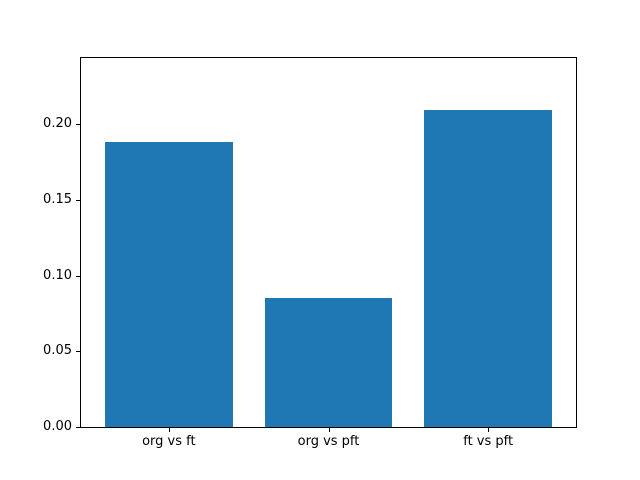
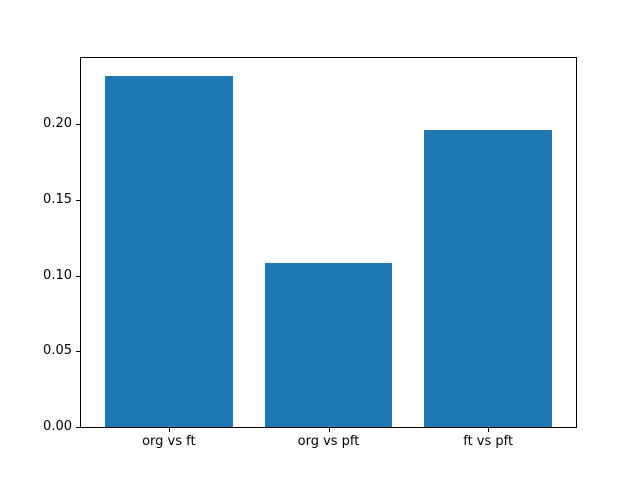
org vs ft: 0.188 -> 0.232
org vs pft: 0.085 -> 0.108
ft vs pft: 0.209 -> 0.196
